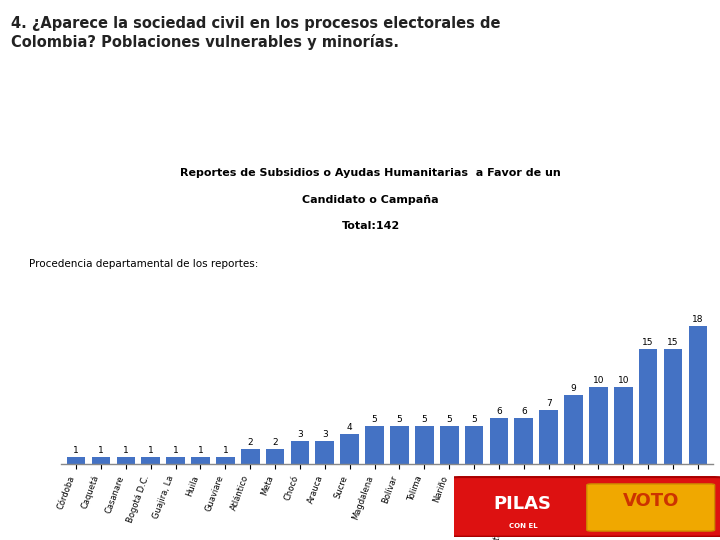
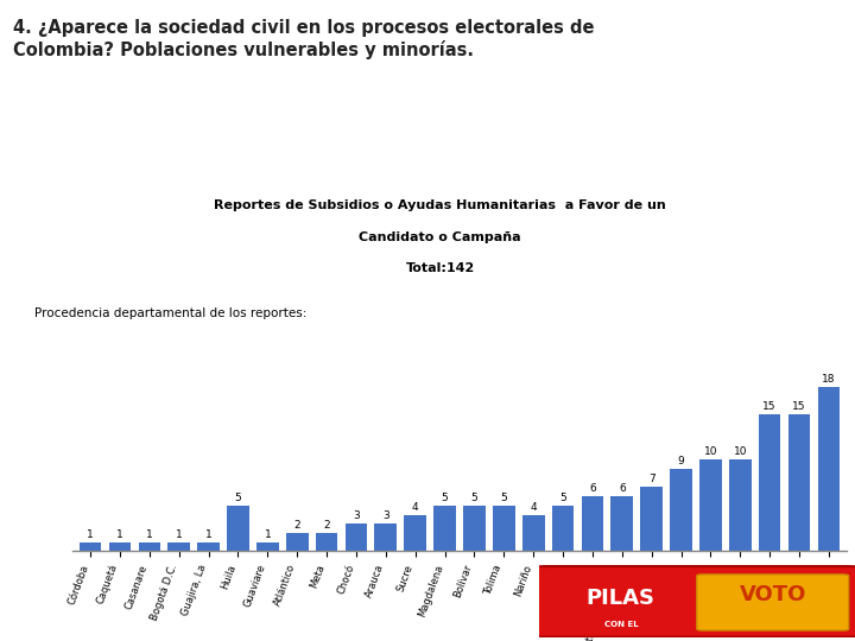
Huila: 1 -> 5
Nariño: 5 -> 4
